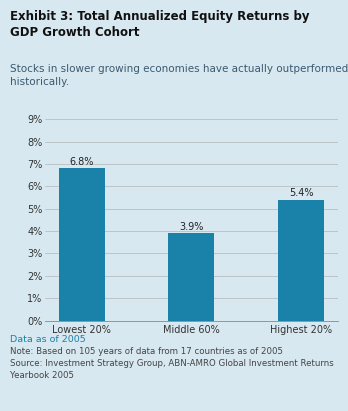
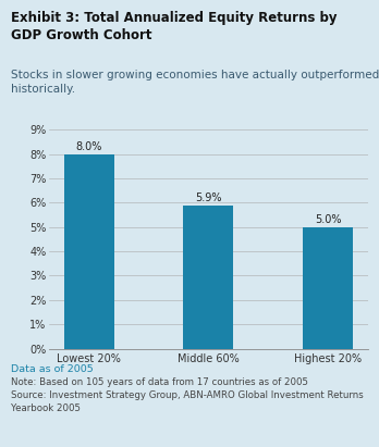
Lowest 20%: 6.8% -> 8.0%
Middle 60%: 3.9% -> 5.9%
Highest 20%: 5.4% -> 5.0%
